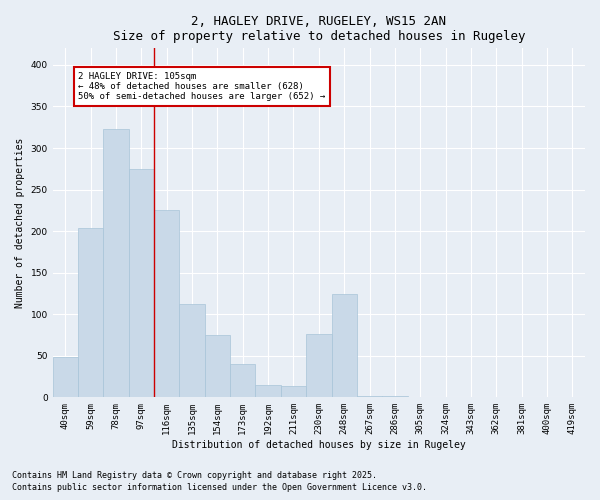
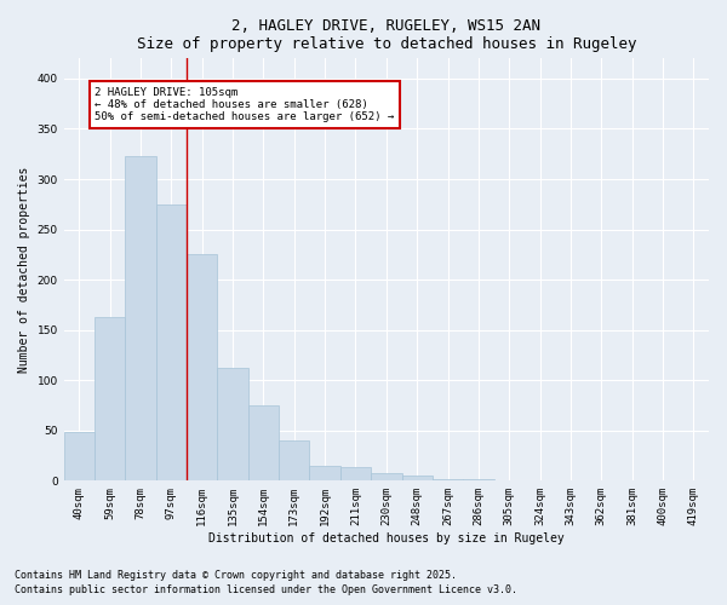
59sqm: 204 -> 163
230sqm: 76 -> 8
248sqm: 124 -> 5
